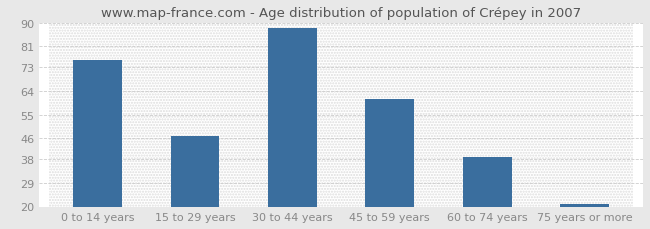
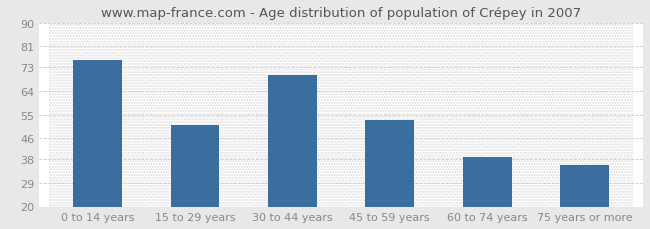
15 to 29 years: 47 -> 51
30 to 44 years: 88 -> 70
45 to 59 years: 61 -> 53
75 years or more: 21 -> 36
